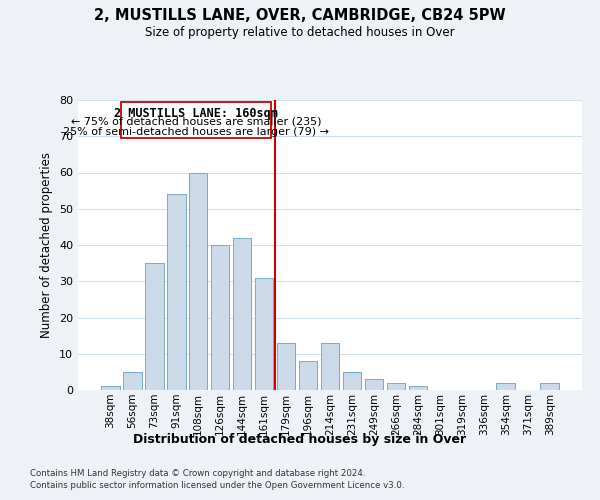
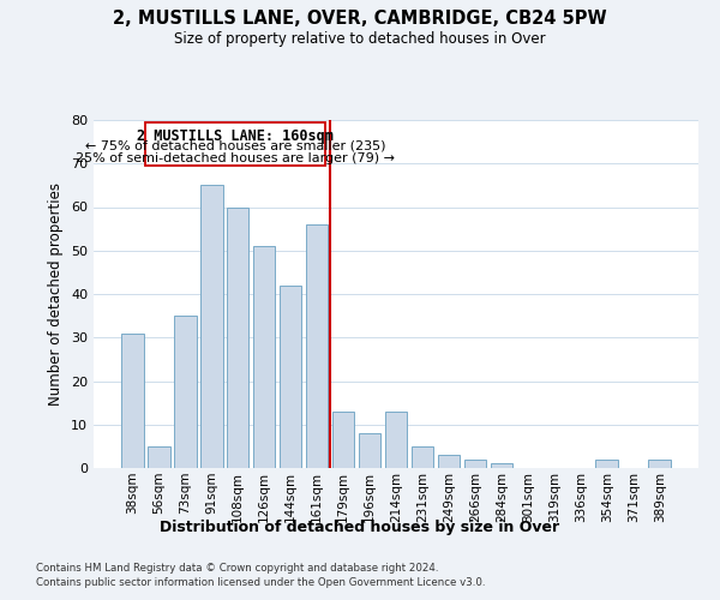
38sqm: 1 -> 31
91sqm: 54 -> 65
126sqm: 40 -> 51
161sqm: 31 -> 56
